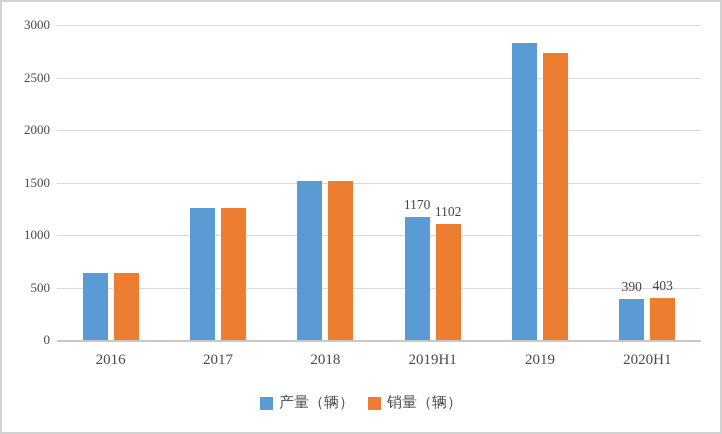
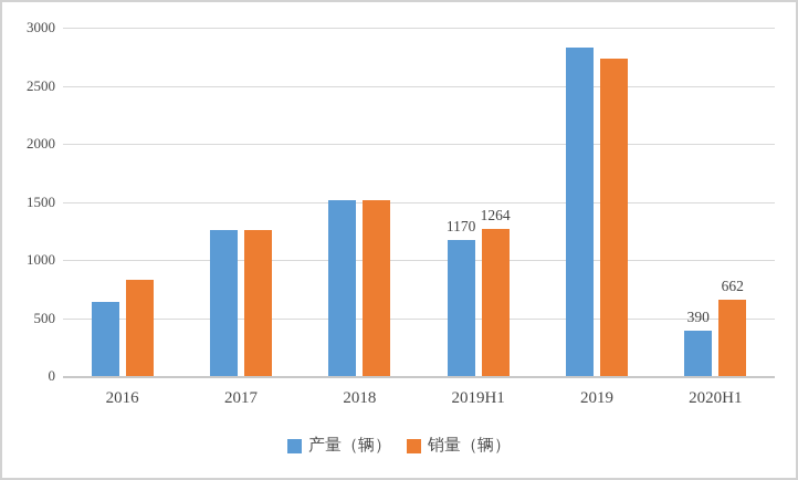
销量（辆）/2016: 640 -> 830
销量（辆）/2019H1: 1102 -> 1264
销量（辆）/2020H1: 403 -> 662
